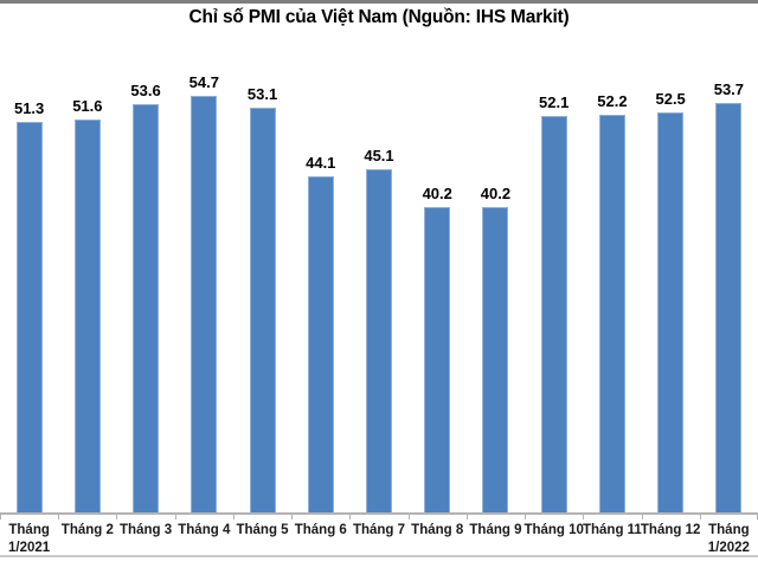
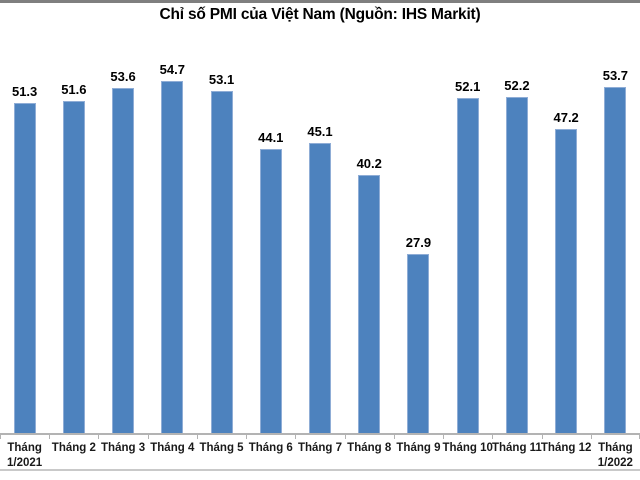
Tháng 9: 40.2 -> 27.9
Tháng 12: 52.5 -> 47.2
